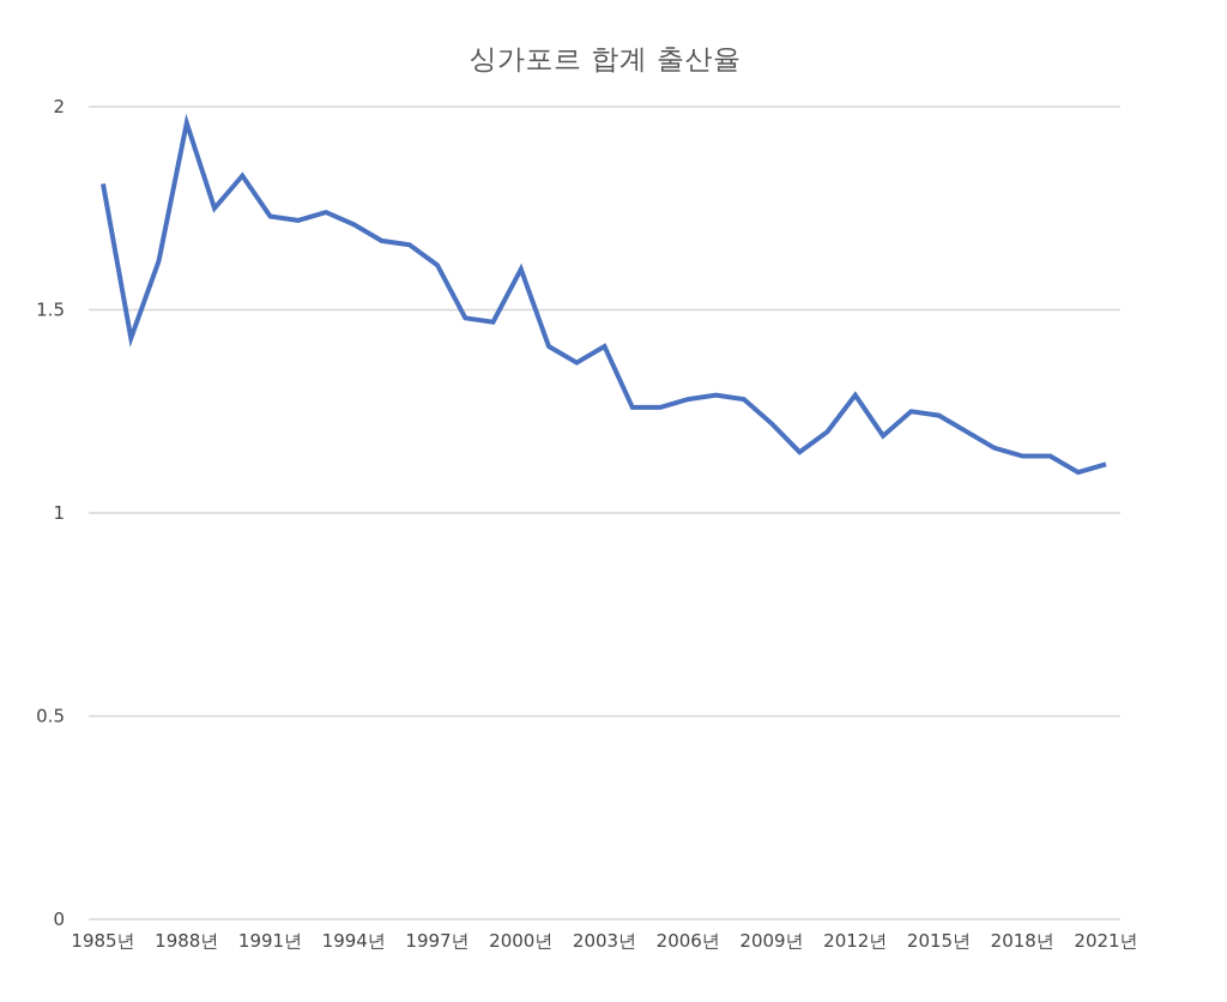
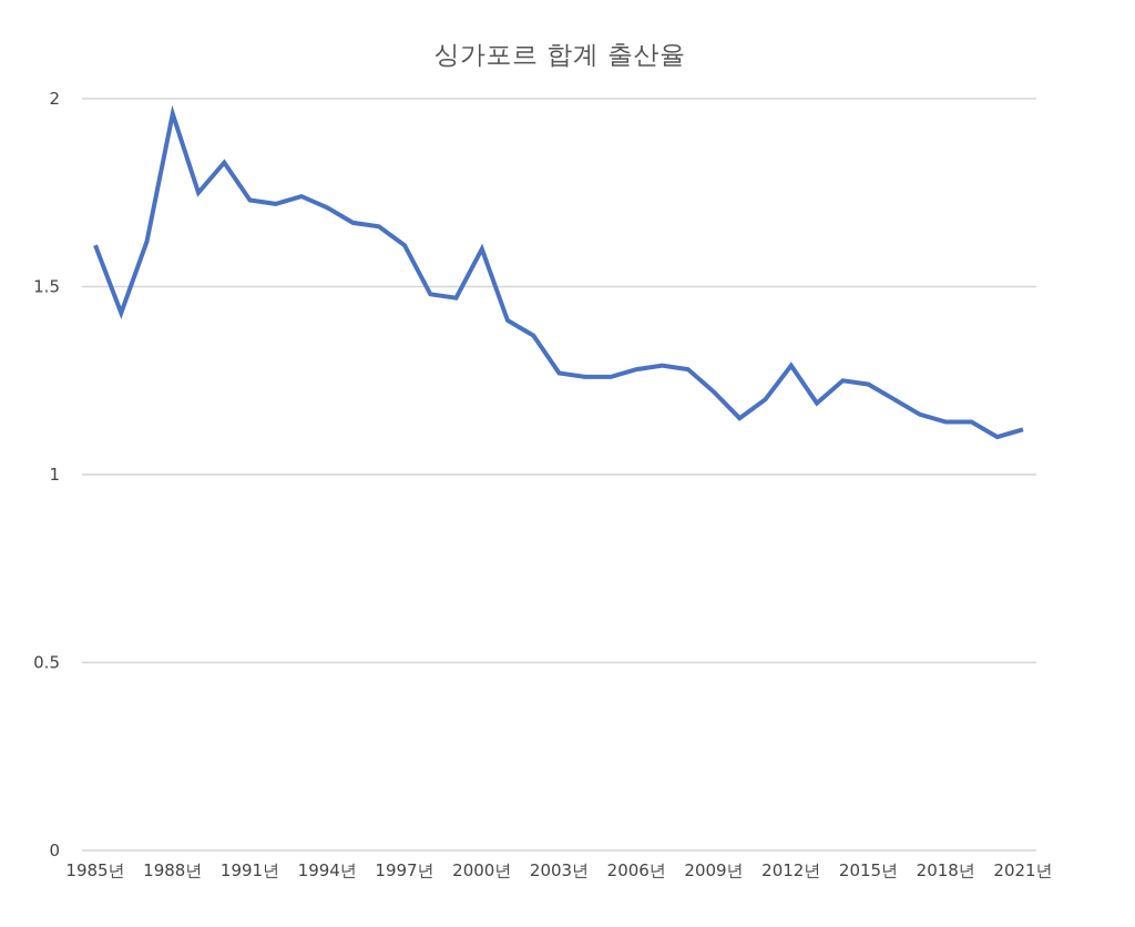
1985년: 1.81 -> 1.61
2003년: 1.41 -> 1.27
